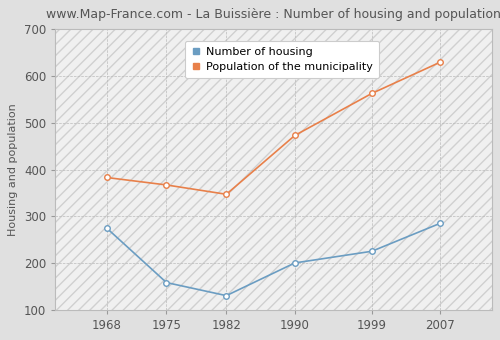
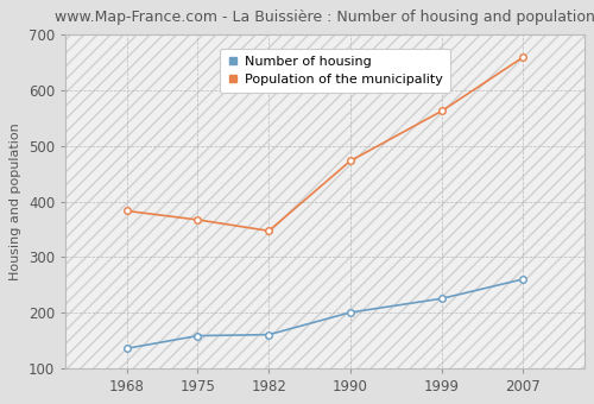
Number of housing/1968: 275 -> 135
Number of housing/1982: 130 -> 160
Number of housing/2007: 285 -> 260
Population of the municipality/2007: 630 -> 660
